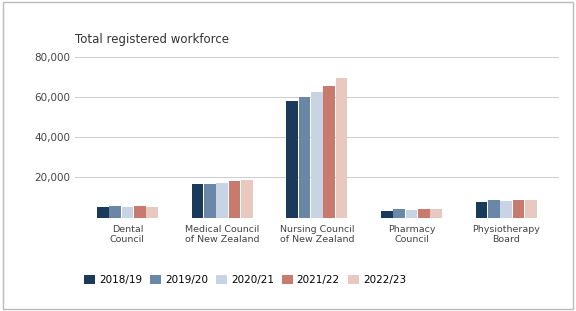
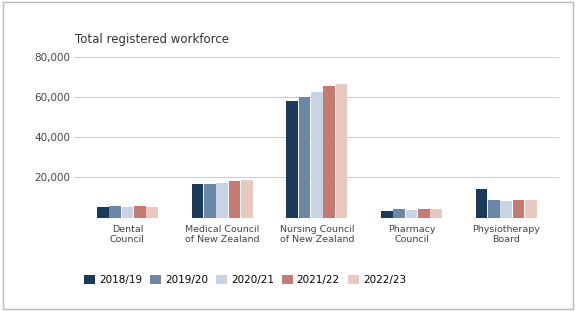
2022/23/Nursing Council of New Zealand: 69,500 -> 66,500
2018/19/Physiotherapy Board: 8,000 -> 14,500
